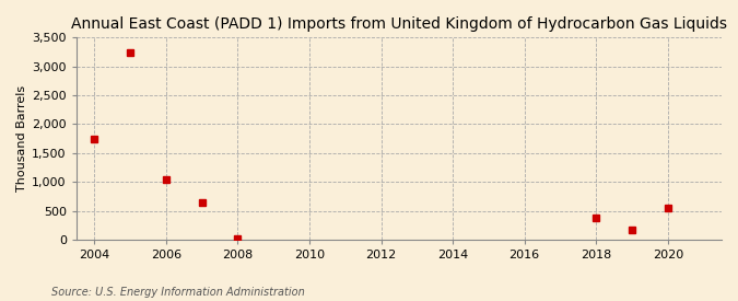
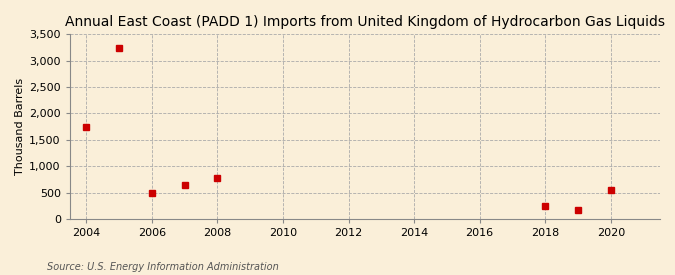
2006: 1,050 -> 500
2008: 20 -> 780
2018: 380 -> 240
